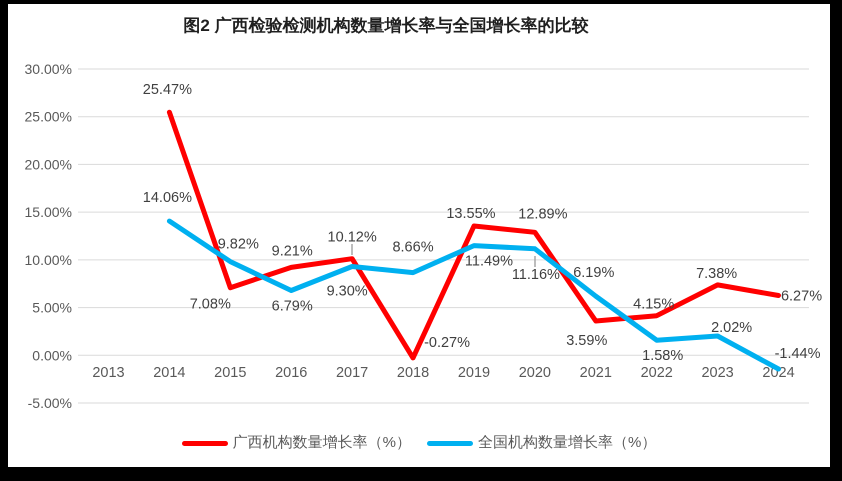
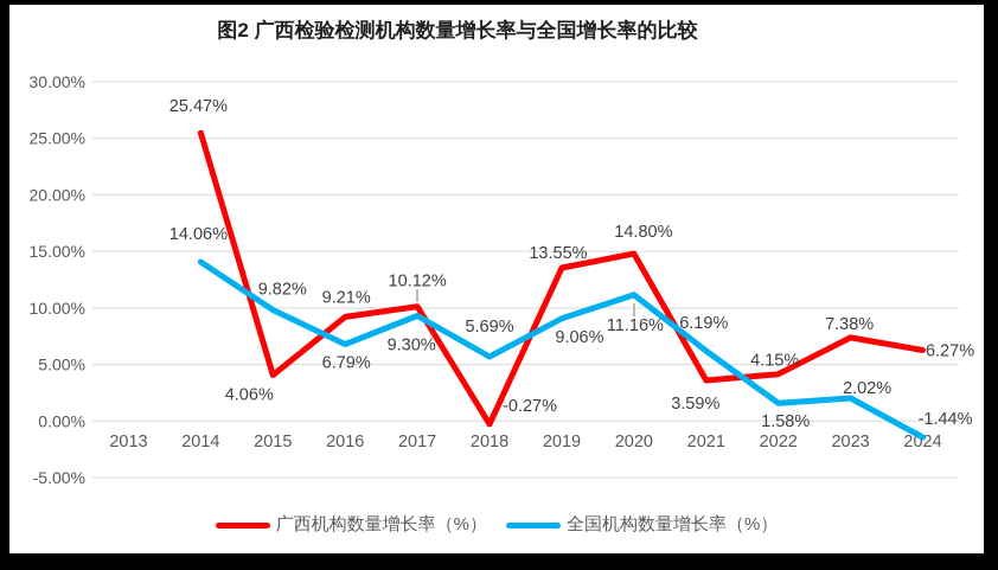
广西机构数量增长率（%）/2015: 7.08% -> 4.06%
全国机构数量增长率（%）/2018: 8.66% -> 5.69%
全国机构数量增长率（%）/2019: 11.49% -> 9.06%
广西机构数量增长率（%）/2020: 12.89% -> 14.80%
